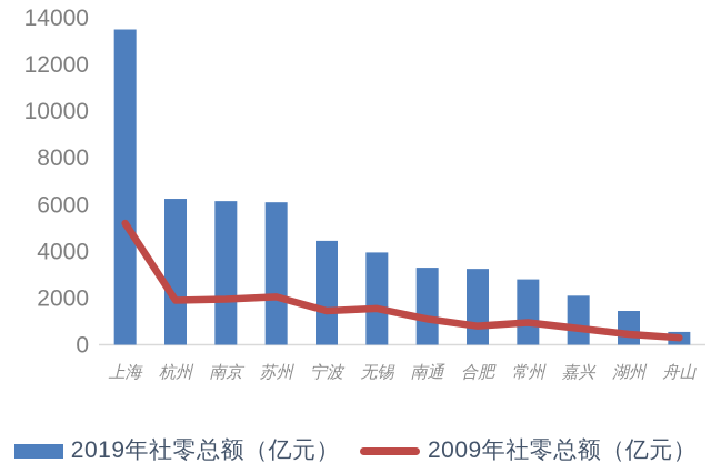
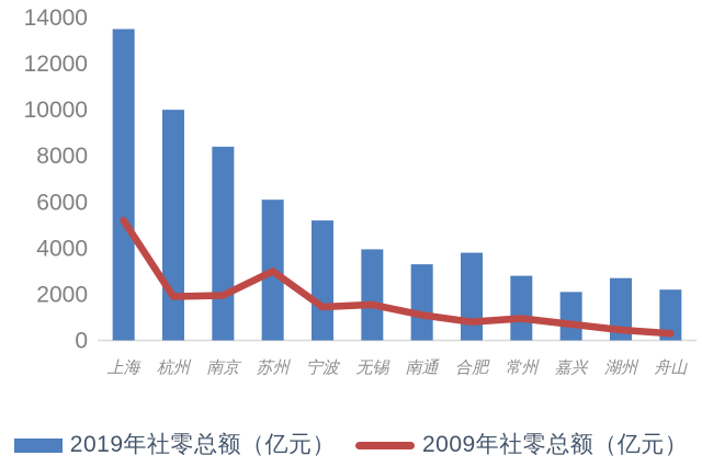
2019年社零总额（亿元）/杭州: 6200 -> 10000
2019年社零总额（亿元）/南京: 6200 -> 8400
2009年社零总额（亿元）/苏州: 2000 -> 3000
2019年社零总额（亿元）/宁波: 4400 -> 5200
2019年社零总额（亿元）/合肥: 3200 -> 3800
2019年社零总额（亿元）/湖州: 1400 -> 2700
2019年社零总额（亿元）/舟山: 600 -> 2200
